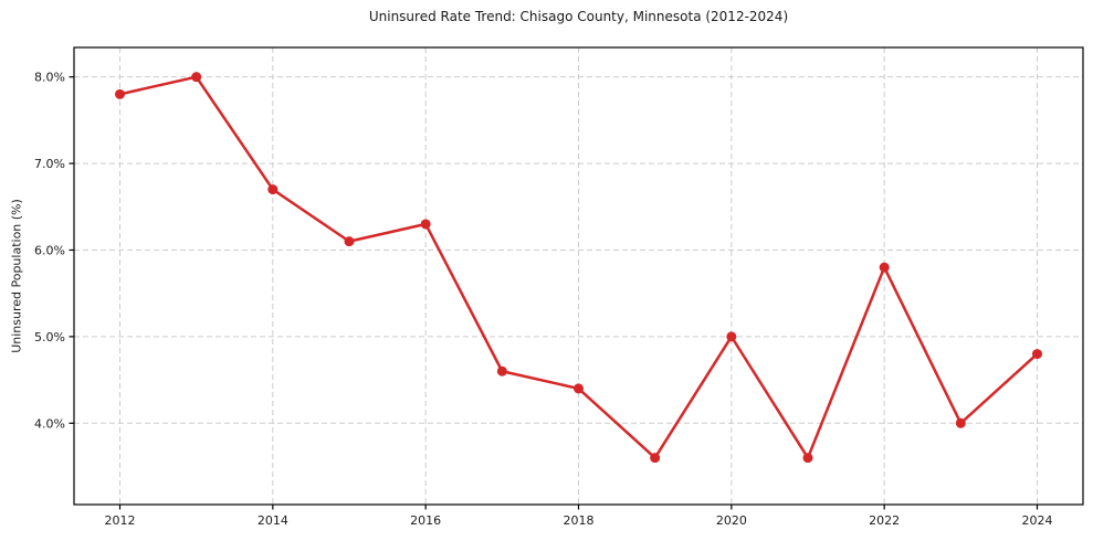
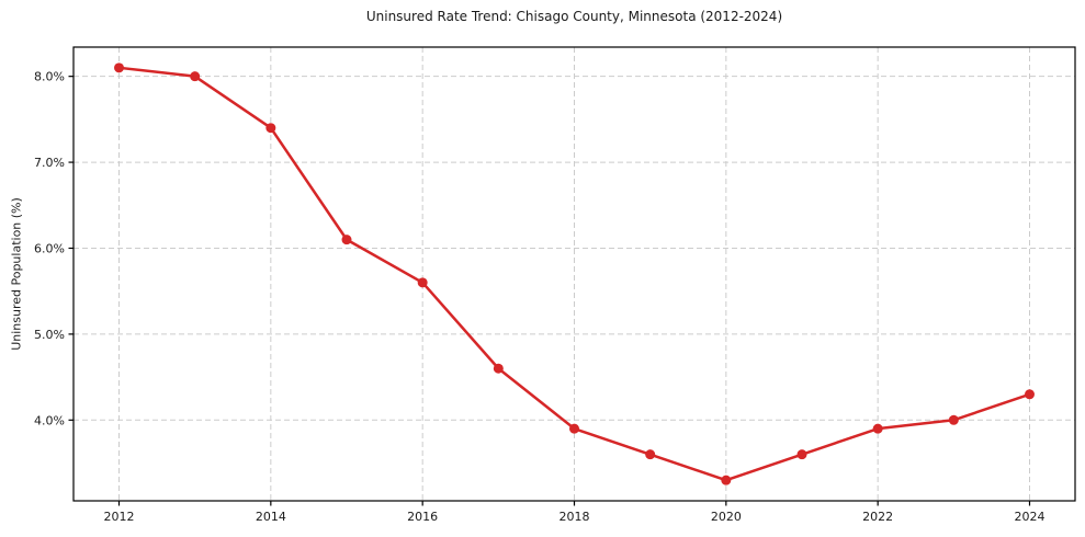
2012: 7.8% -> 8.1%
2014: 6.7% -> 7.4%
2016: 6.3% -> 5.6%
2018: 4.4% -> 3.9%
2020: 5.0% -> 3.3%
2022: 5.8% -> 3.9%
2024: 4.8% -> 4.3%
